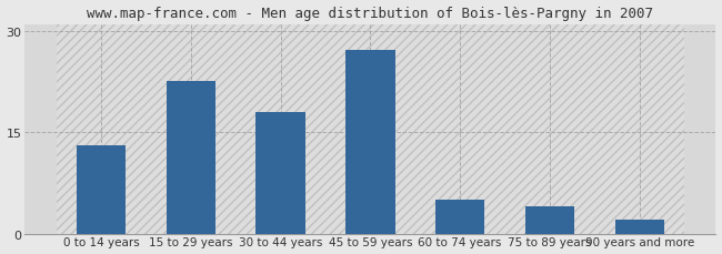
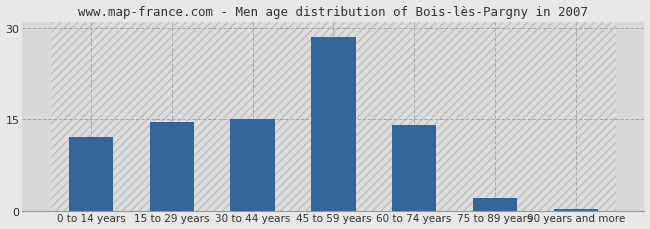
0 to 14 years: 13.0 -> 12.0
15 to 29 years: 22.6 -> 14.5
30 to 44 years: 18.0 -> 15.0
45 to 59 years: 27.2 -> 28.5
60 to 74 years: 5.0 -> 14.0
75 to 89 years: 4.0 -> 2.0
90 years and more: 2.0 -> 0.2
